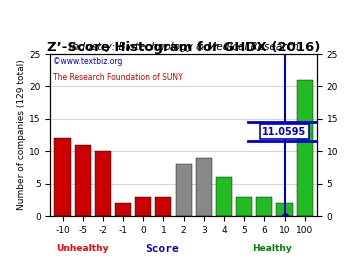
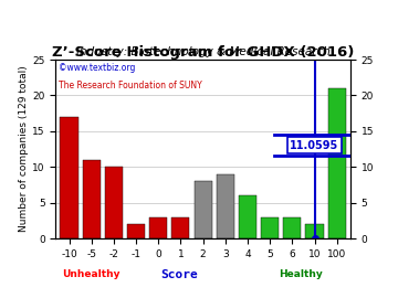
-10: 12 -> 17
